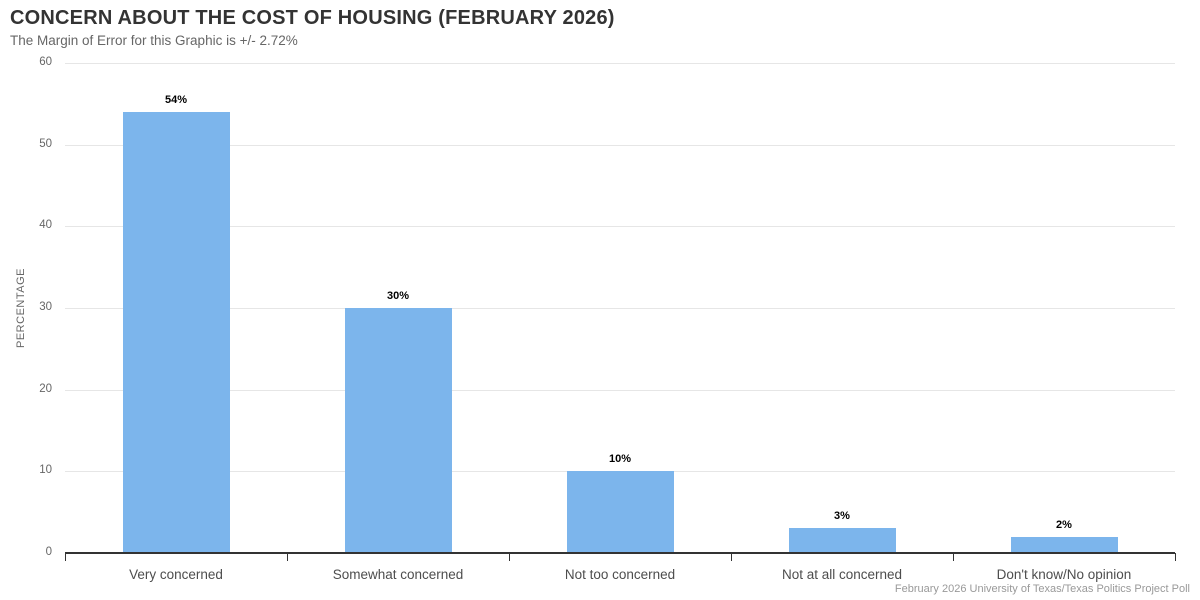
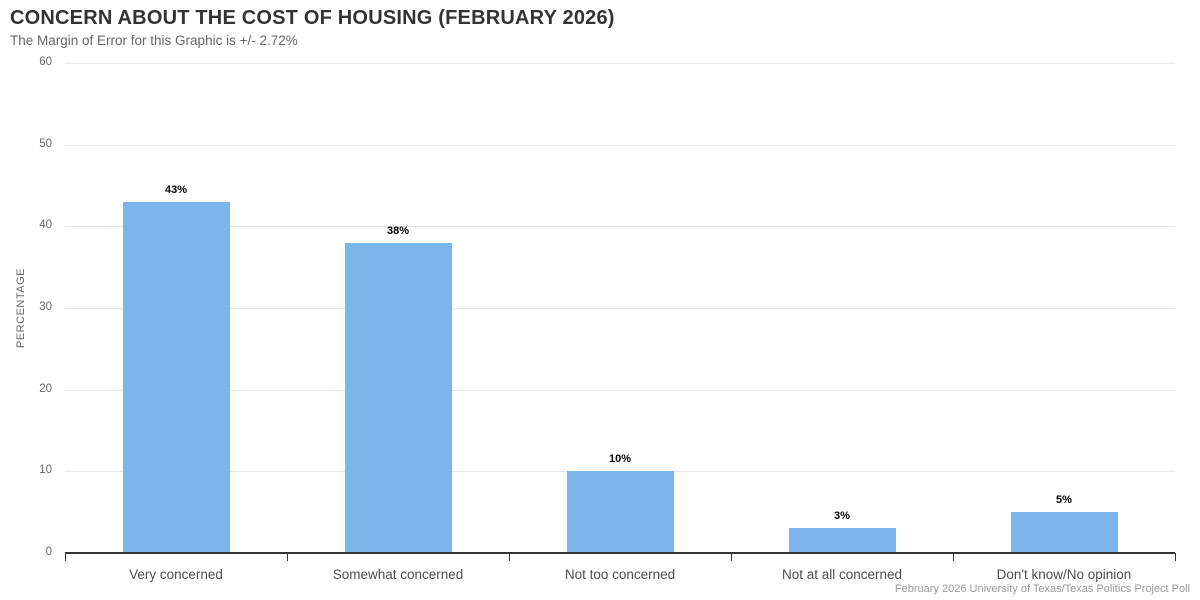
Very concerned: 54% -> 43%
Somewhat concerned: 30% -> 38%
Don't know/No opinion: 2% -> 5%
